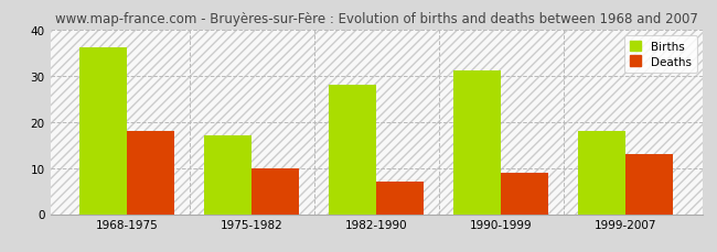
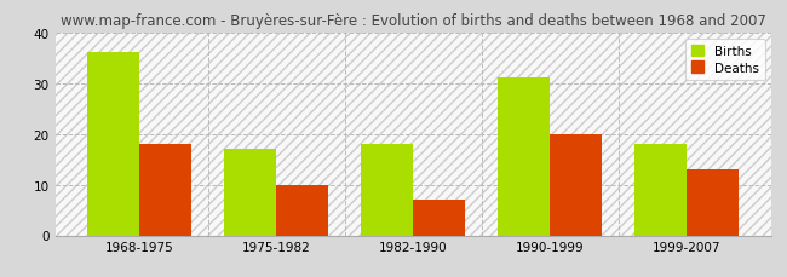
Births/1982-1990: 28 -> 18
Deaths/1990-1999: 9 -> 20
